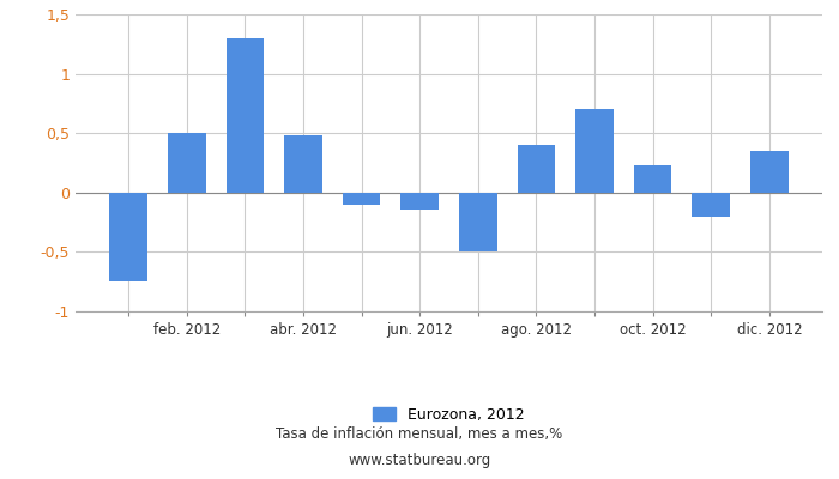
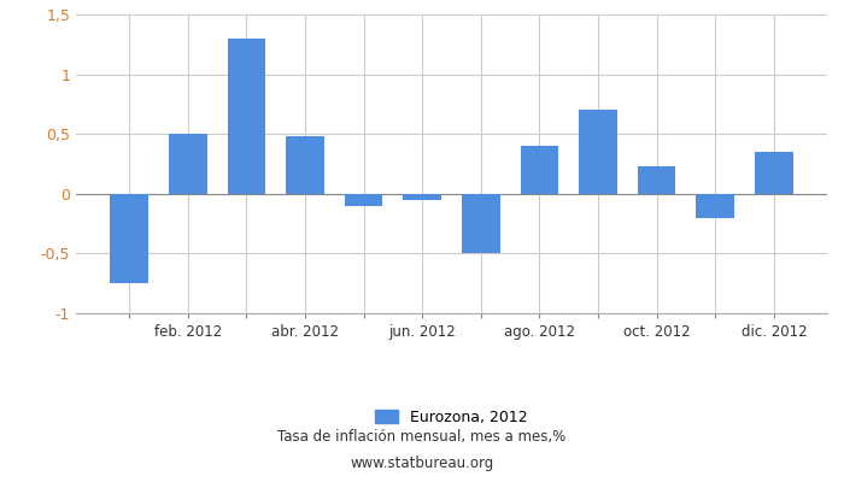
jun. 2012: -0,14 -> -0,05
